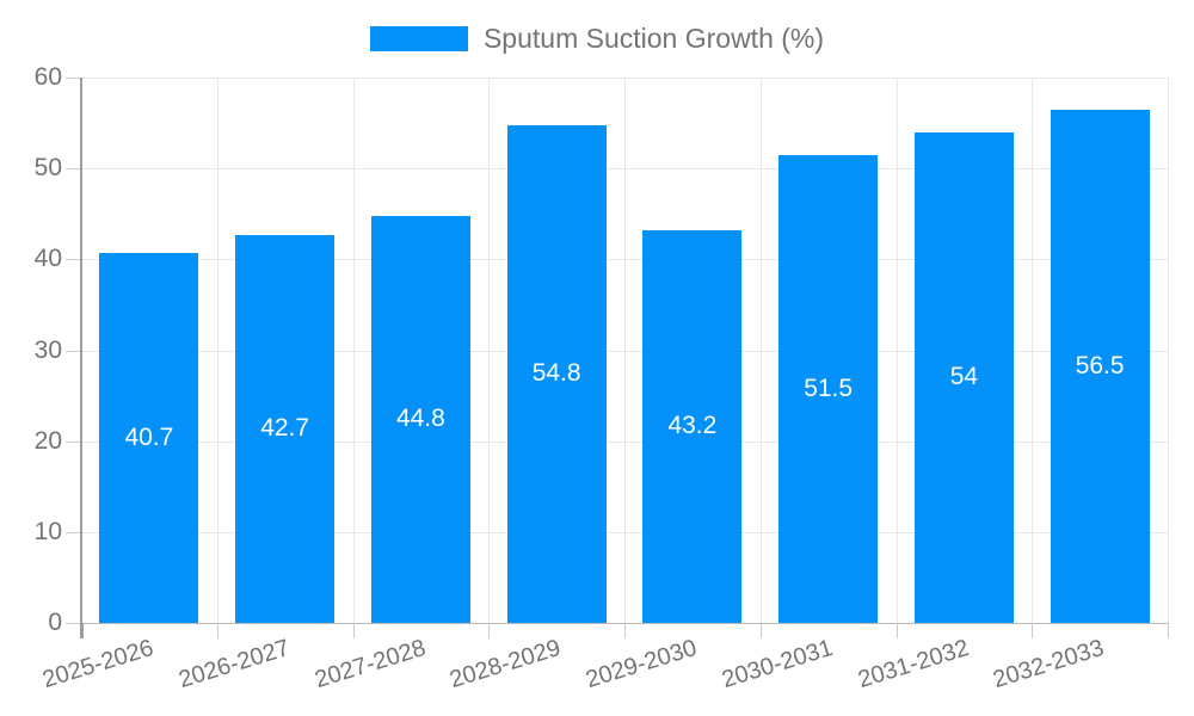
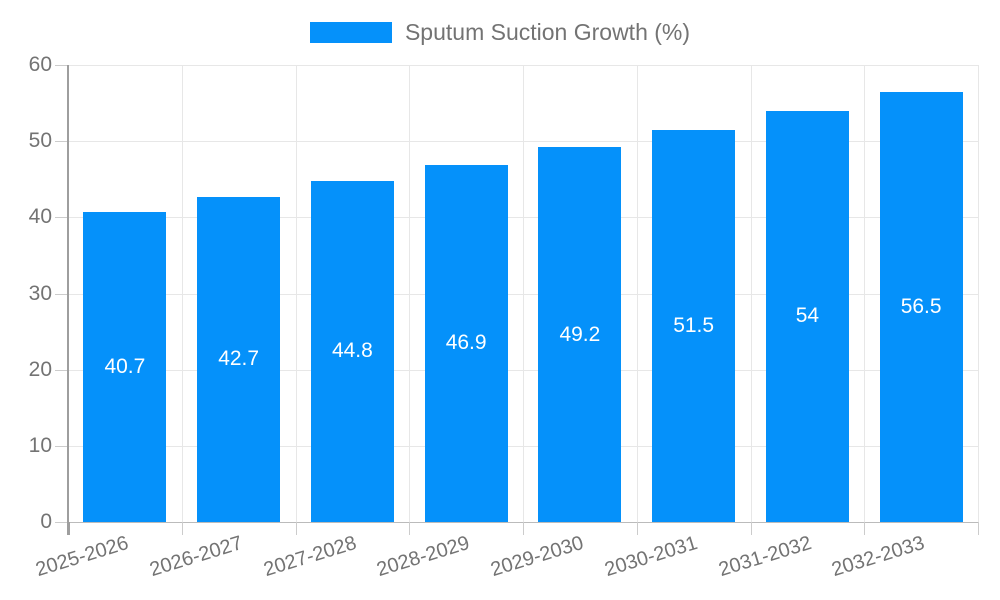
2028-2029: 54.8 -> 46.9
2029-2030: 43.2 -> 49.2
